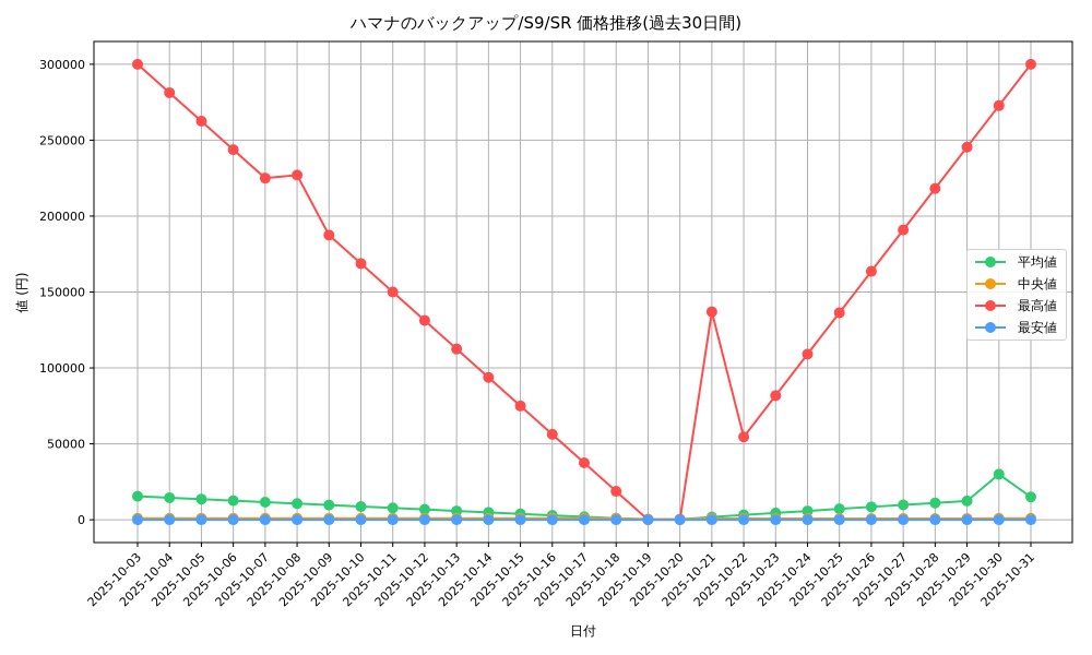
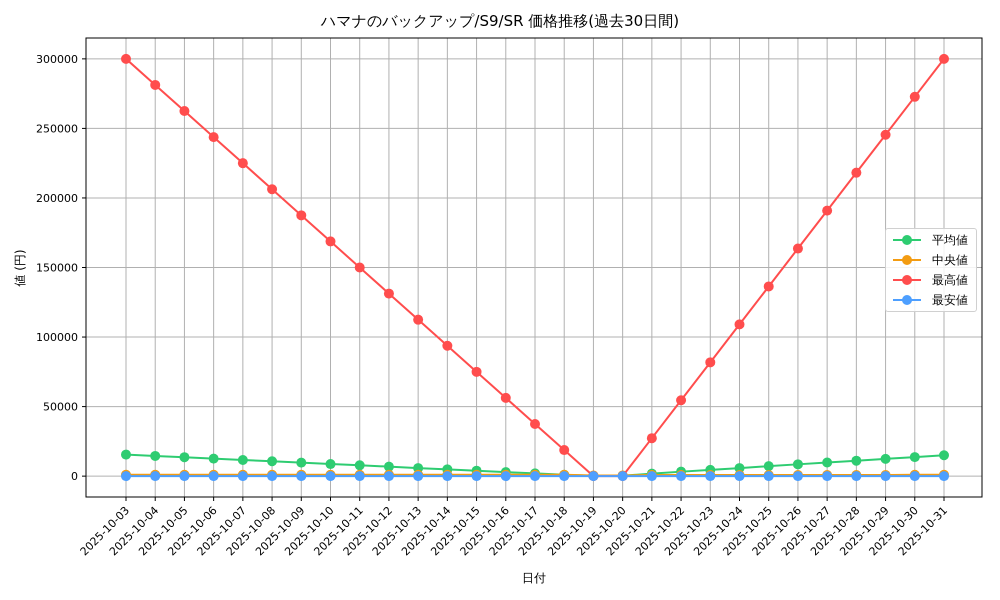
最高値/2025-10-08: 227000 -> 206000
最高値/2025-10-21: 137000 -> 27000
平均値/2025-10-30: 30000 -> 14000
